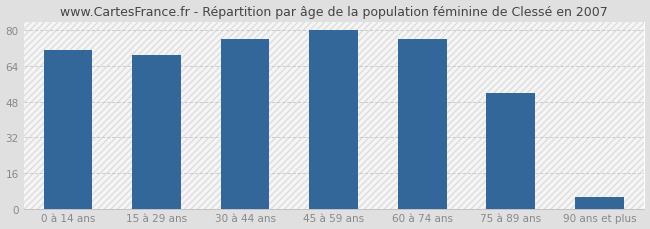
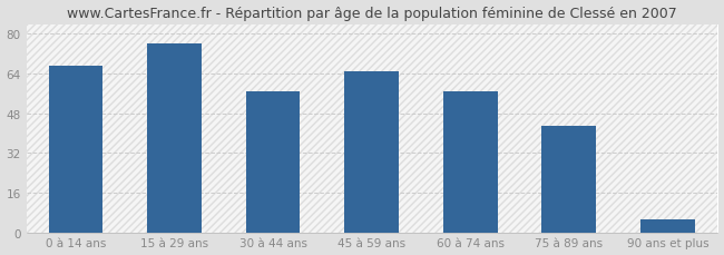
0 à 14 ans: 71 -> 67
15 à 29 ans: 69 -> 76
30 à 44 ans: 76 -> 57
45 à 59 ans: 80 -> 65
60 à 74 ans: 76 -> 57
75 à 89 ans: 52 -> 43
